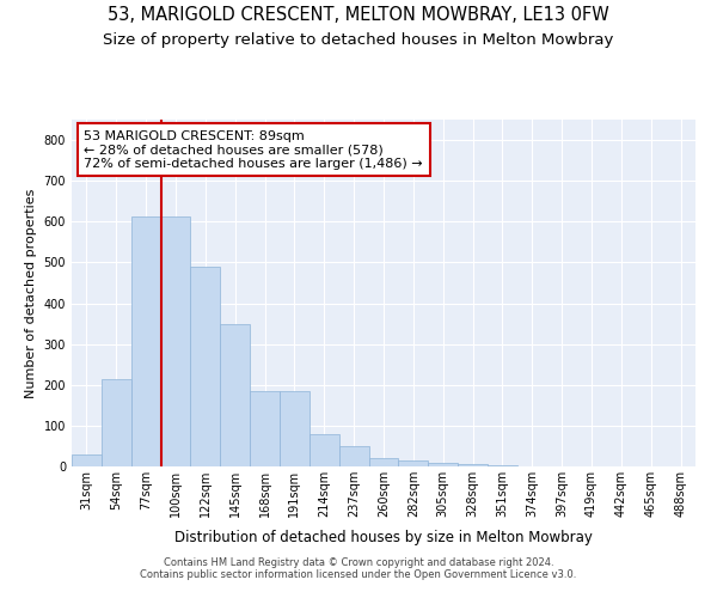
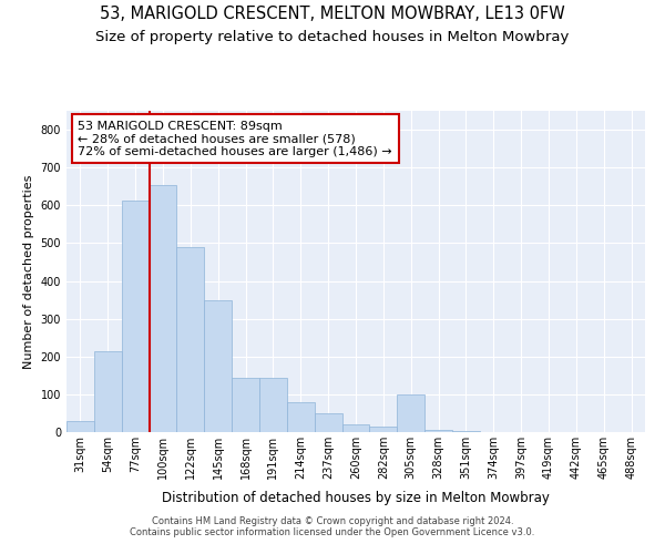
100sqm: 612 -> 655
168sqm: 185 -> 145
191sqm: 185 -> 145
305sqm: 8 -> 100
